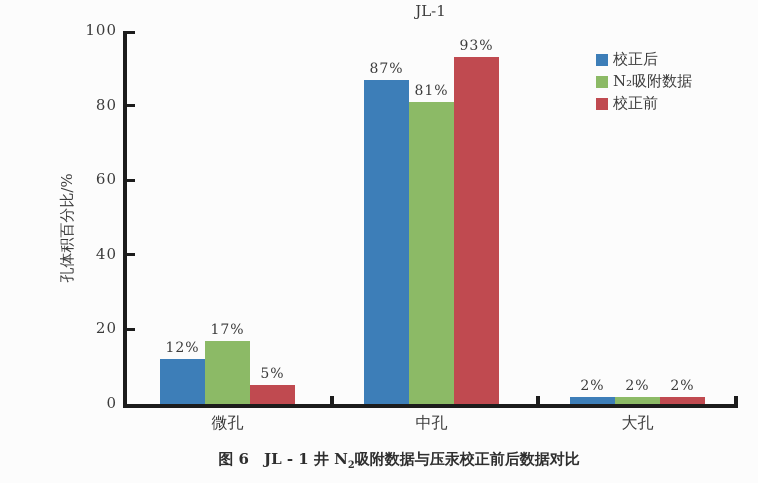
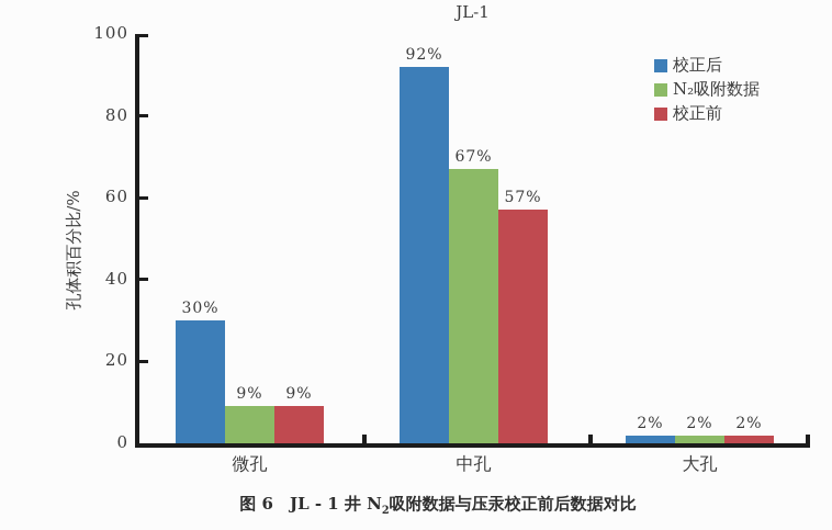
校正后/微孔: 12% -> 30%
N₂吸附数据/微孔: 17% -> 9%
校正前/微孔: 5% -> 9%
校正后/中孔: 87% -> 92%
N₂吸附数据/中孔: 81% -> 67%
校正前/中孔: 93% -> 57%
